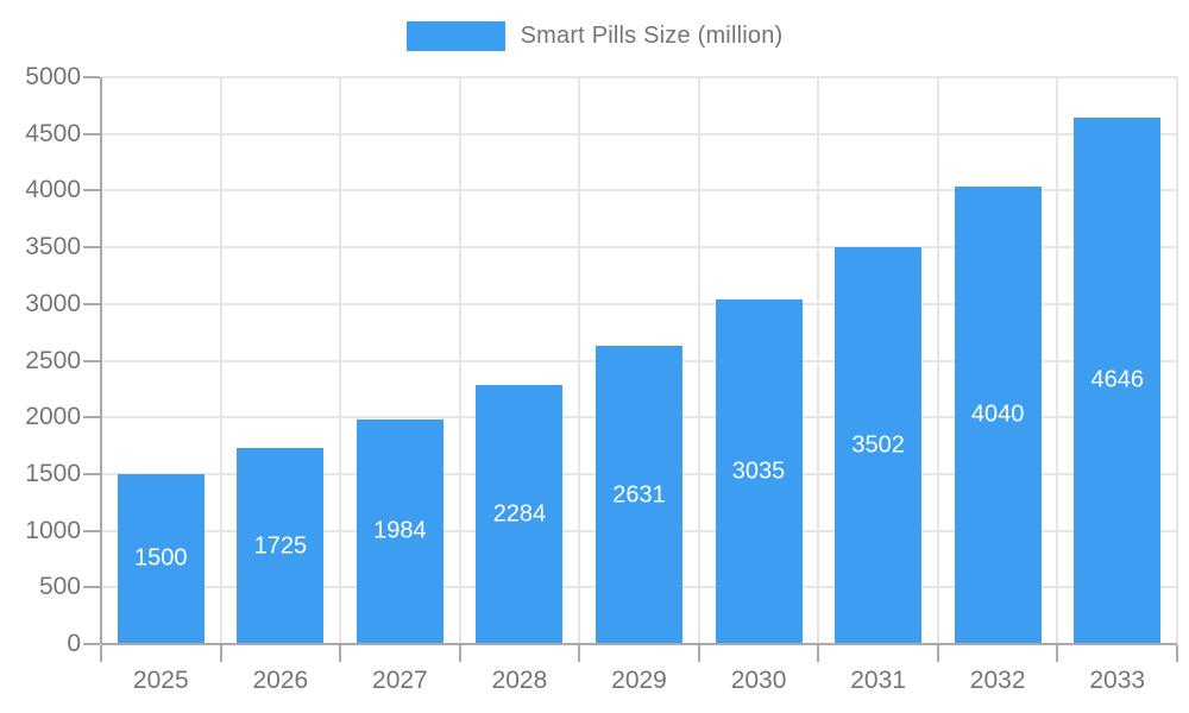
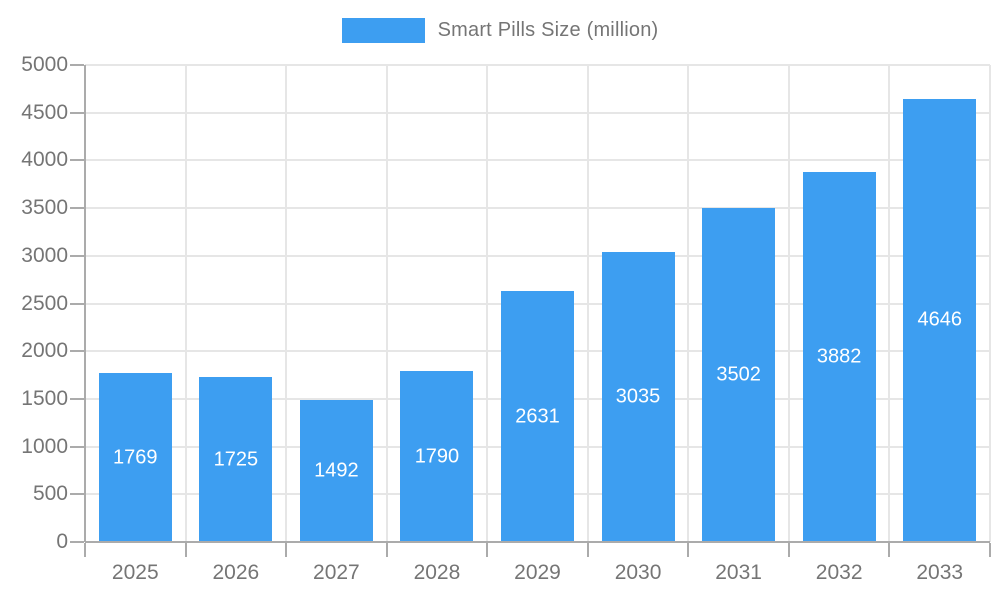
2025: 1500 -> 1769
2027: 1984 -> 1492
2028: 2284 -> 1790
2032: 4040 -> 3882
